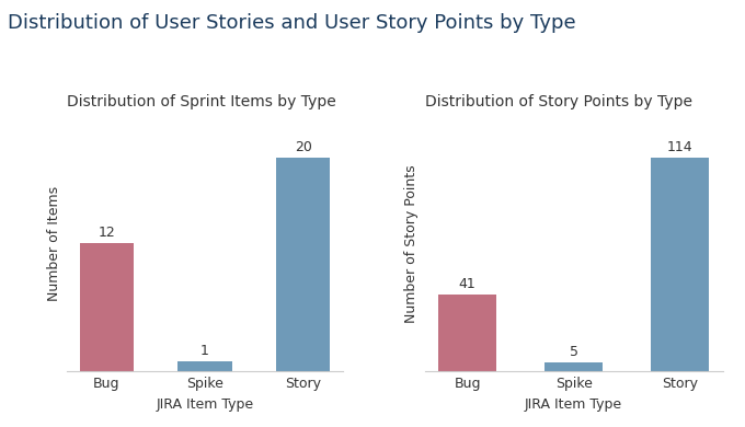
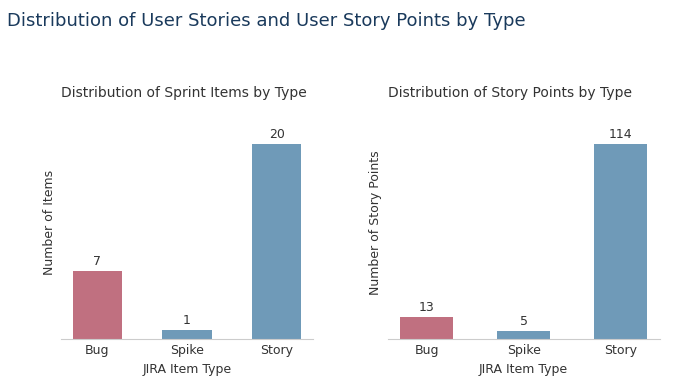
Distribution of Sprint Items by Type/Bug: 12 -> 7
Distribution of Story Points by Type/Bug: 41 -> 13
